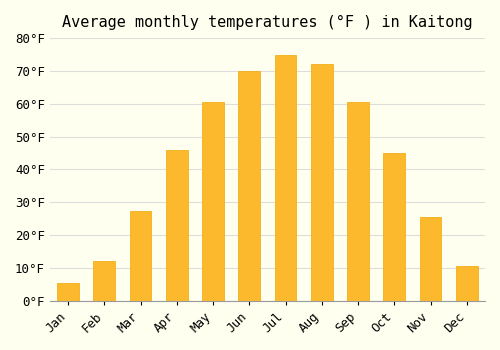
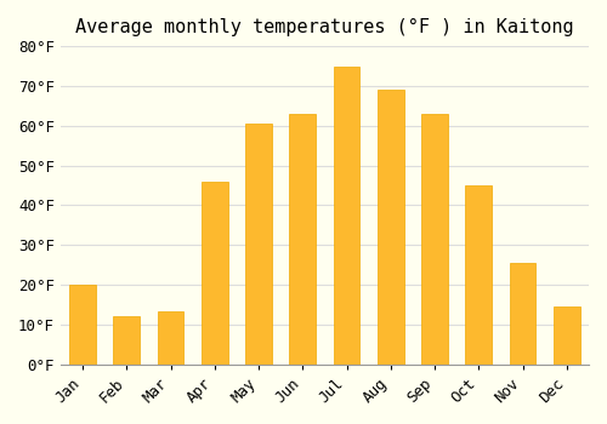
Jan: 5.5°F -> 20.0°F
Mar: 27.5°F -> 13.5°F
Jun: 70.0°F -> 63.0°F
Aug: 72.0°F -> 69.0°F
Sep: 60.5°F -> 63.0°F
Dec: 10.5°F -> 14.5°F
